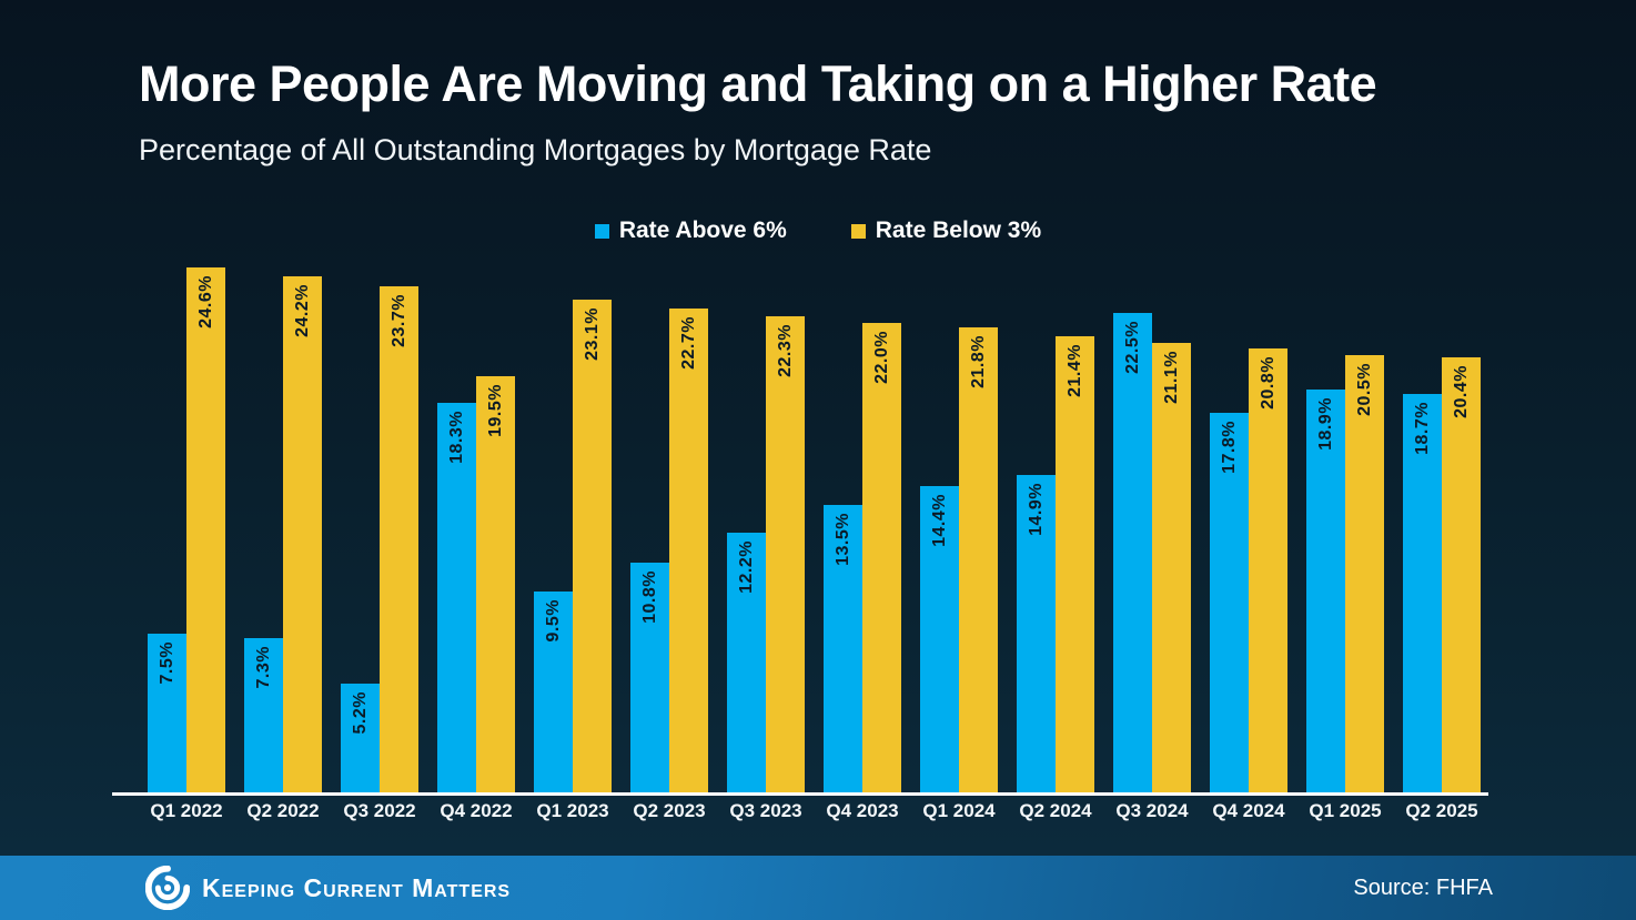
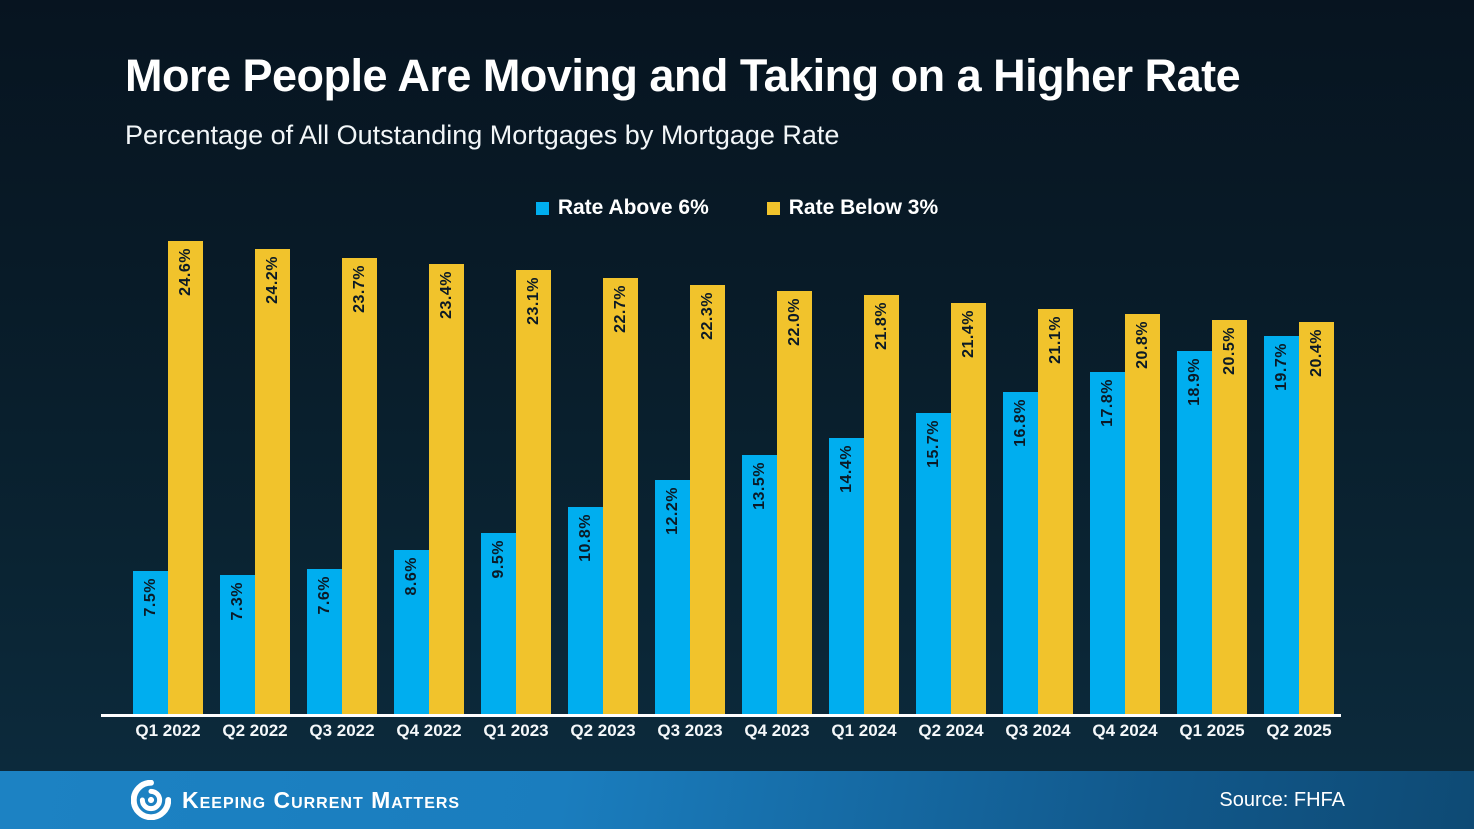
Rate Above 6%/Q3 2022: 5.2% -> 7.6%
Rate Above 6%/Q4 2022: 18.3% -> 8.6%
Rate Below 3%/Q4 2022: 19.5% -> 23.4%
Rate Above 6%/Q2 2024: 14.9% -> 15.7%
Rate Above 6%/Q3 2024: 22.5% -> 16.8%
Rate Above 6%/Q2 2025: 18.7% -> 19.7%
